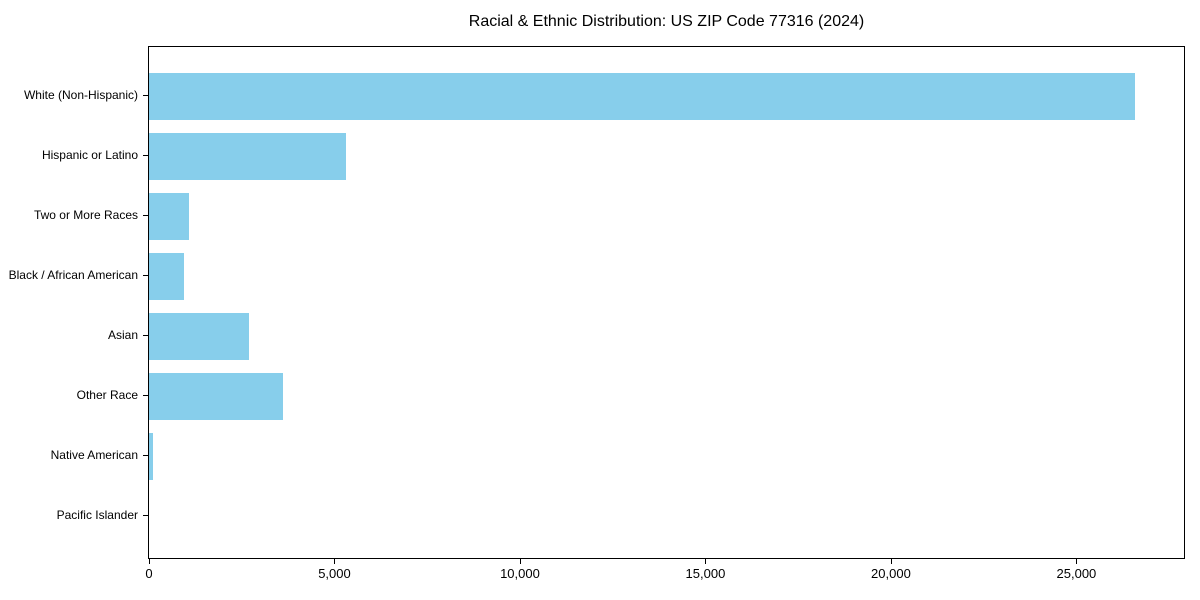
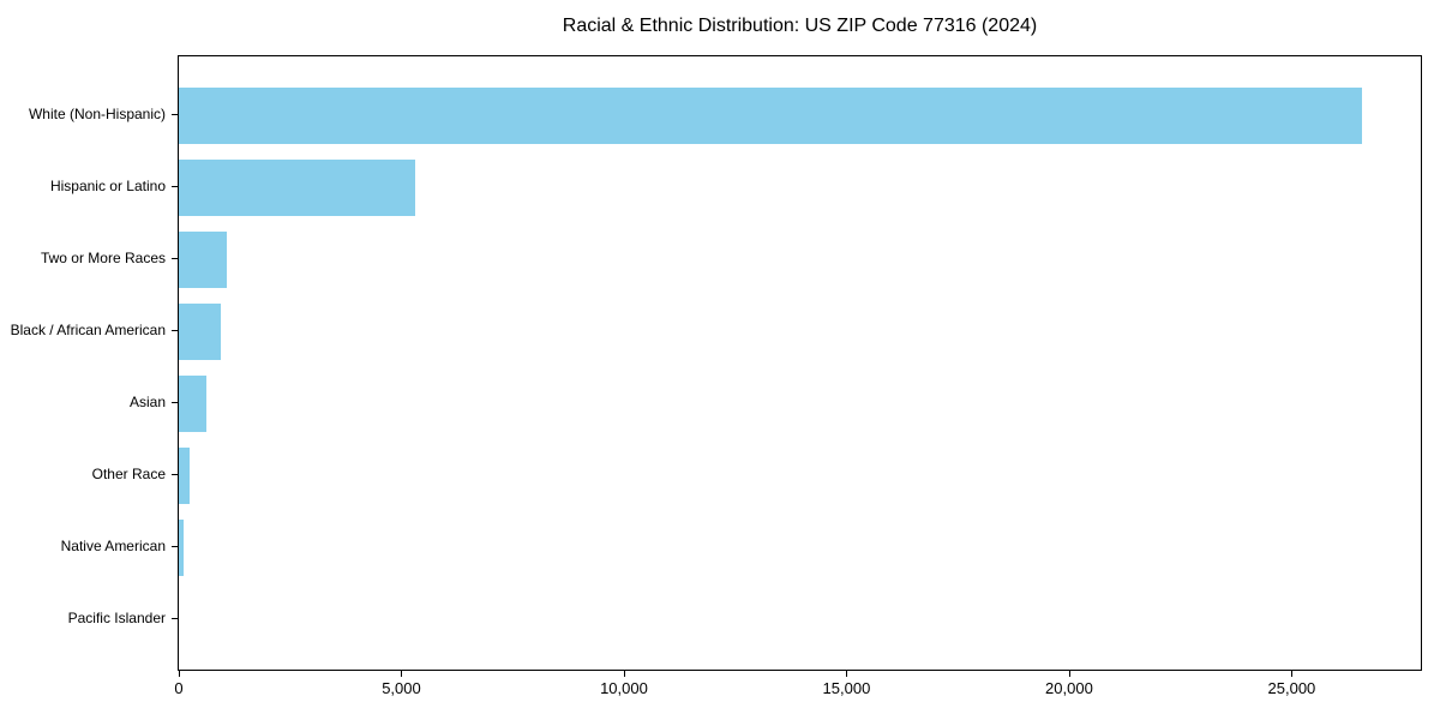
Asian: 2700 -> 600
Other Race: 3600 -> 200
